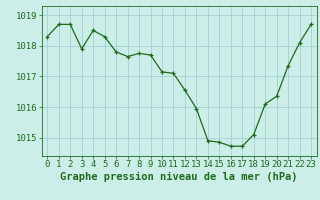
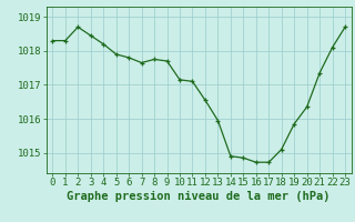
1: 1018.70 -> 1018.30
3: 1017.90 -> 1018.45
4: 1018.50 -> 1018.20
5: 1018.30 -> 1017.90
19: 1016.10 -> 1015.85
